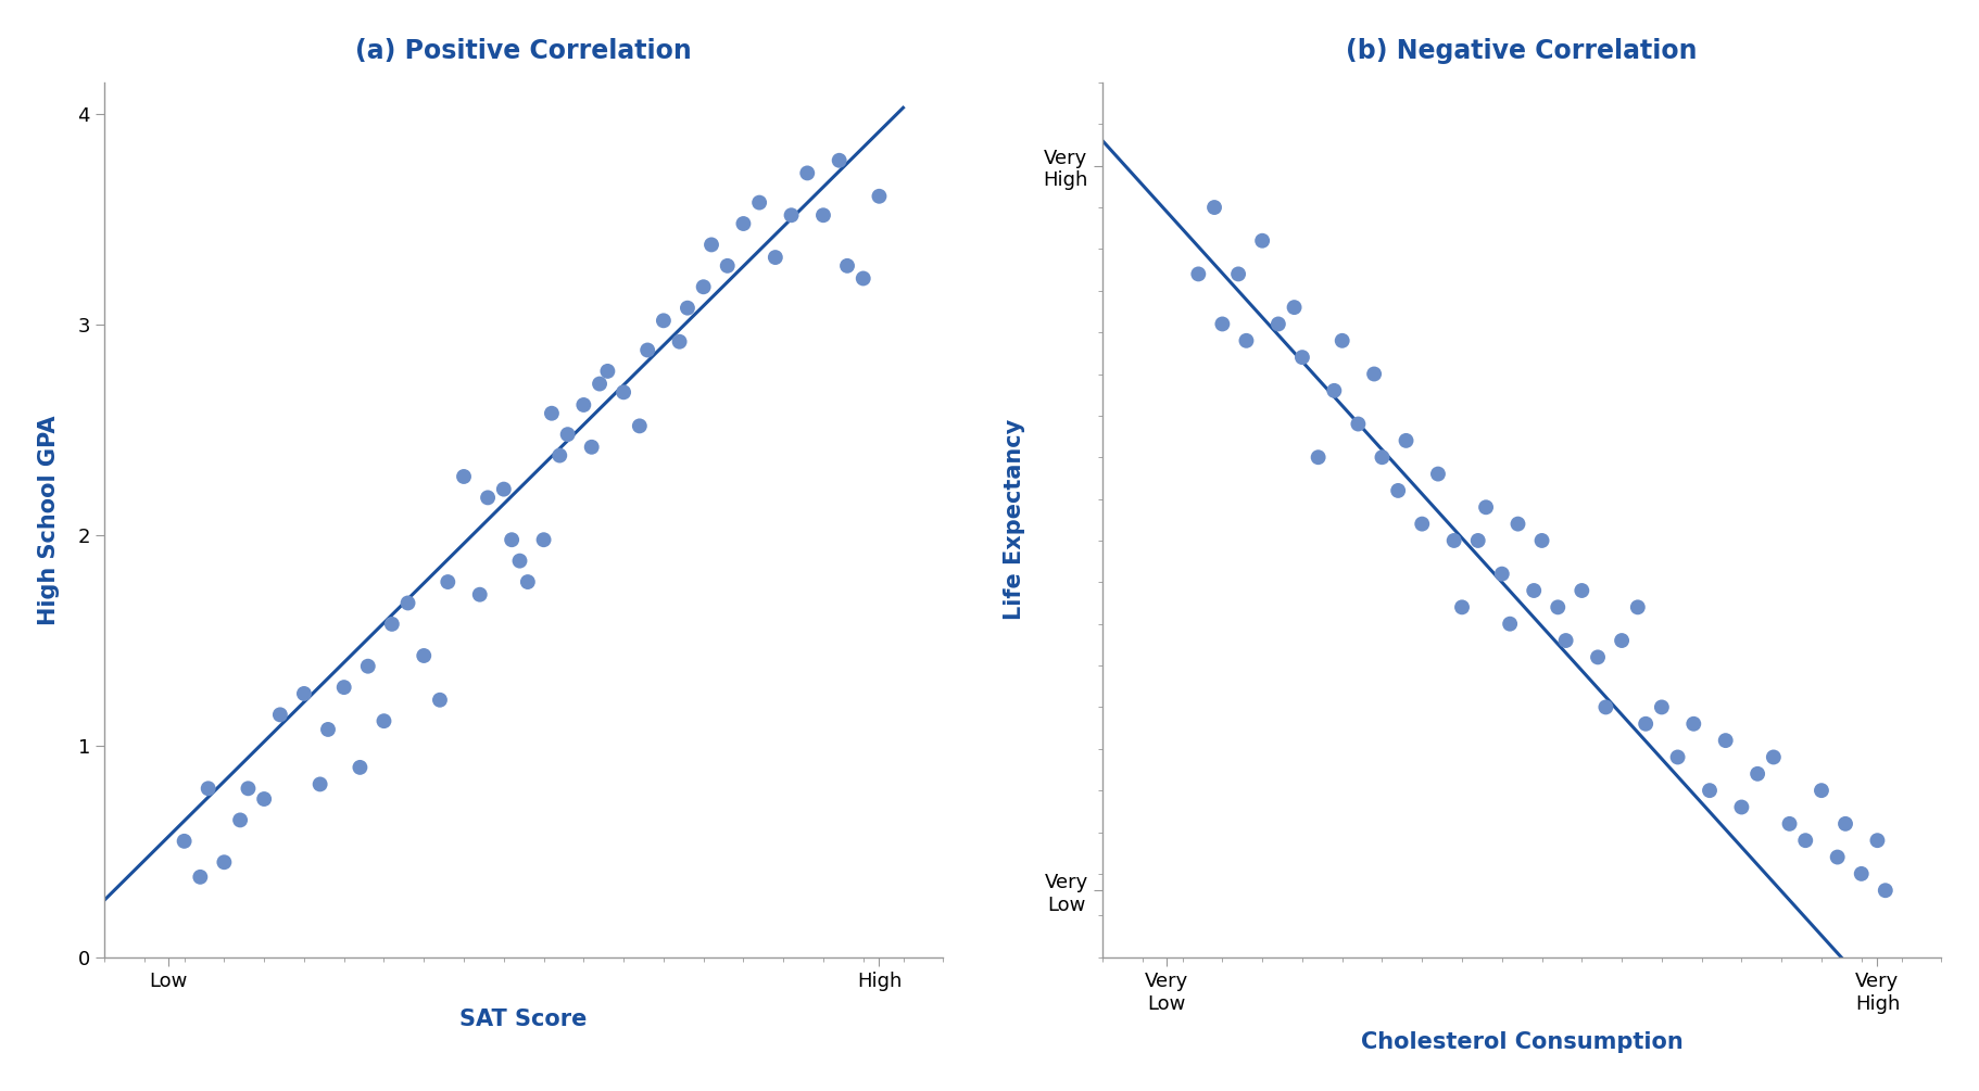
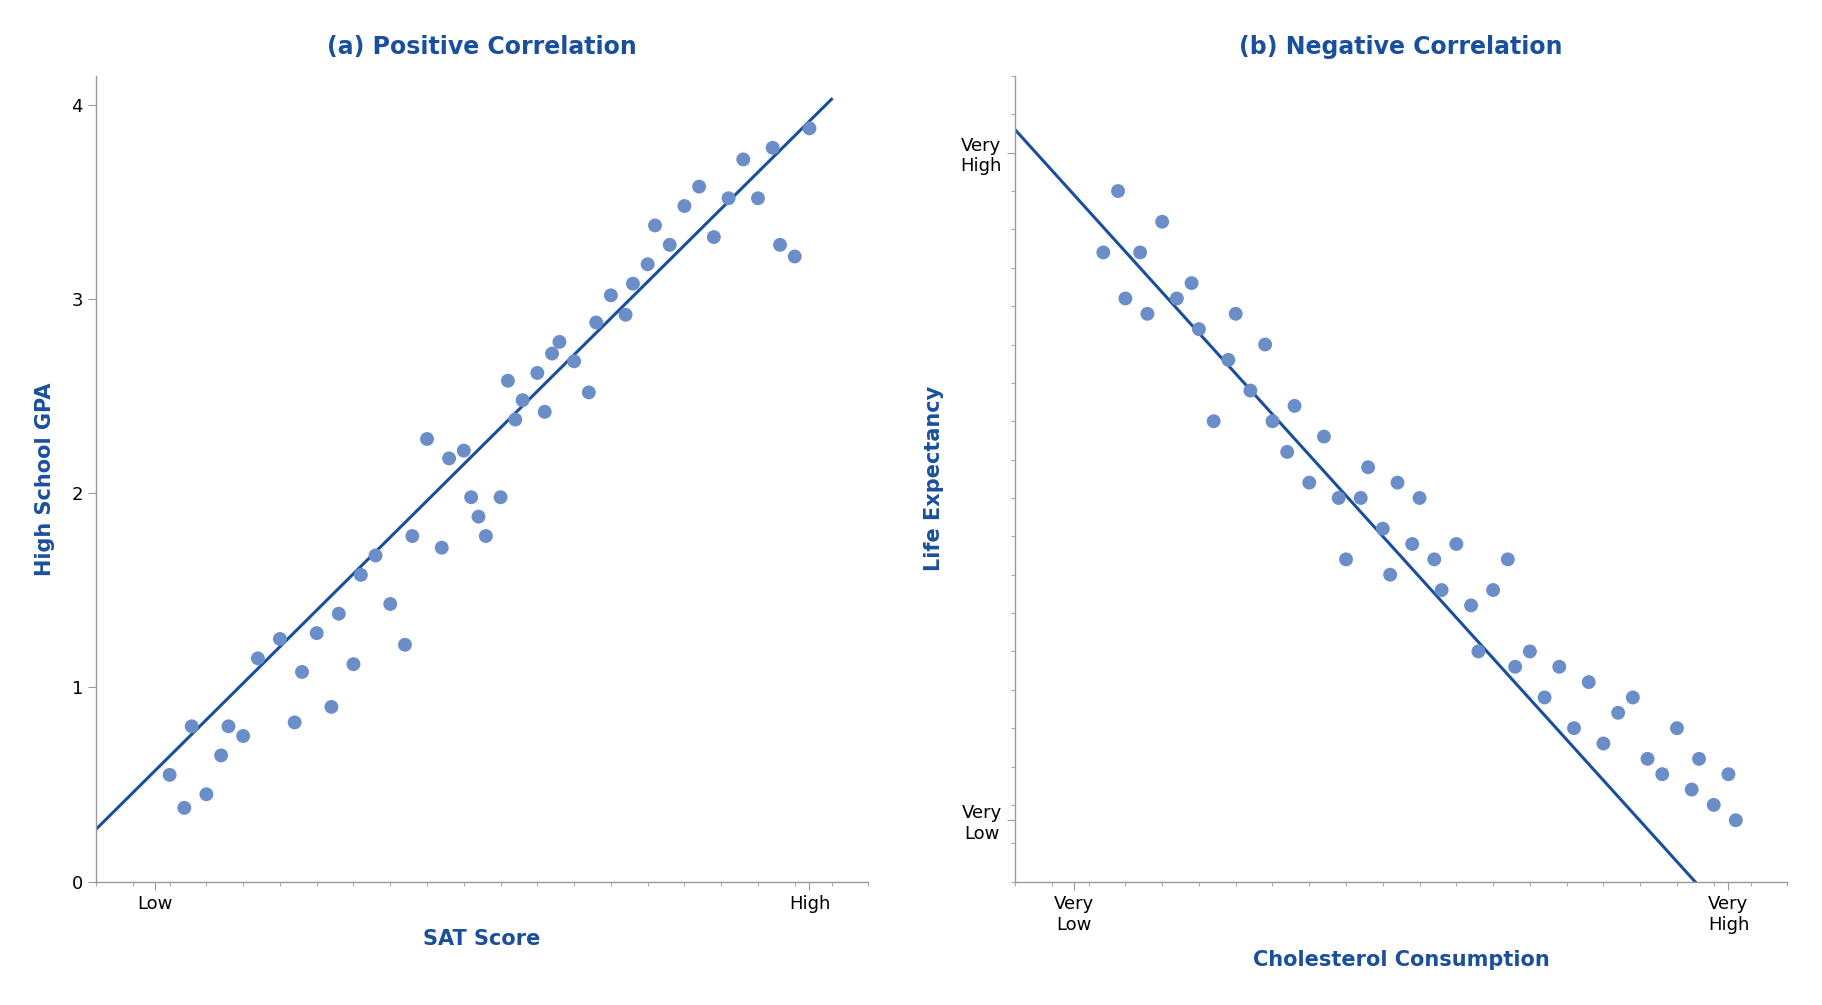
(a) Positive Correlation/High: 3.61 -> 3.88
